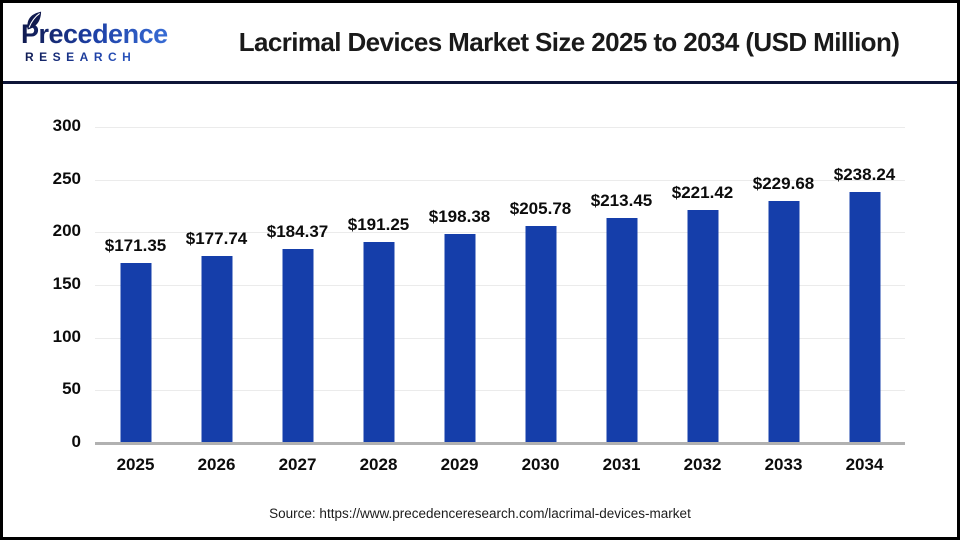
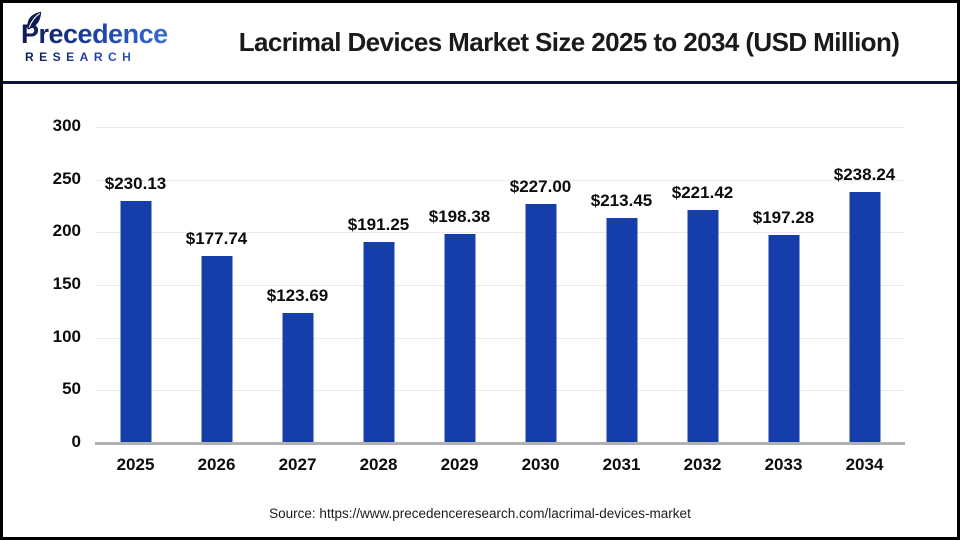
2025: $171.35 -> $230.13
2027: $184.37 -> $123.69
2030: $205.78 -> $227.00
2033: $229.68 -> $197.28
